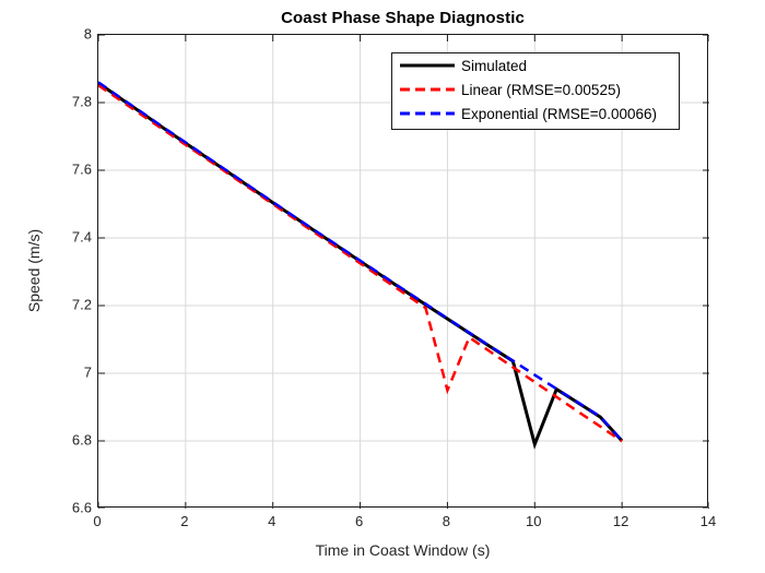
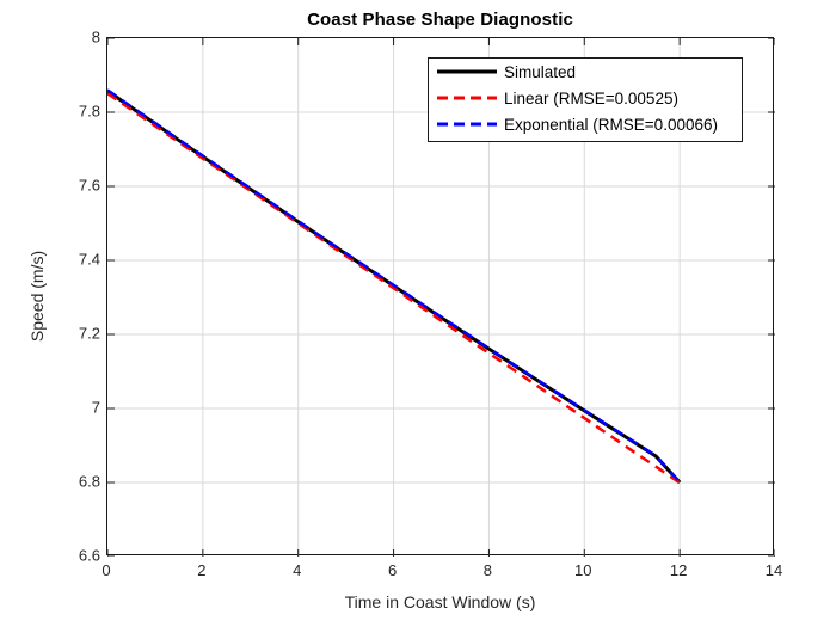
Linear (RMSE=0.00525)/8: 6.95 -> 7.15
Simulated/10: 6.79 -> 6.99
